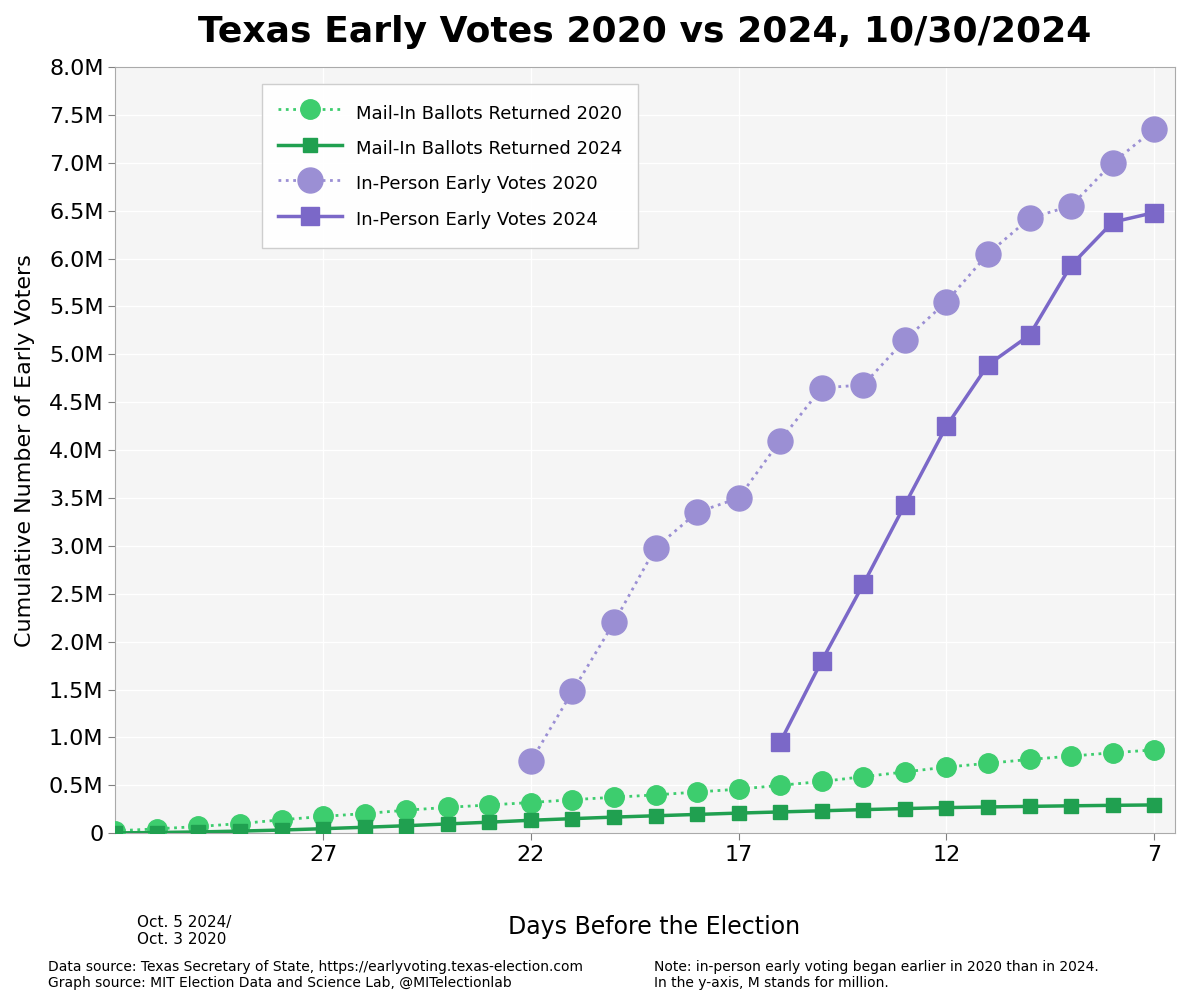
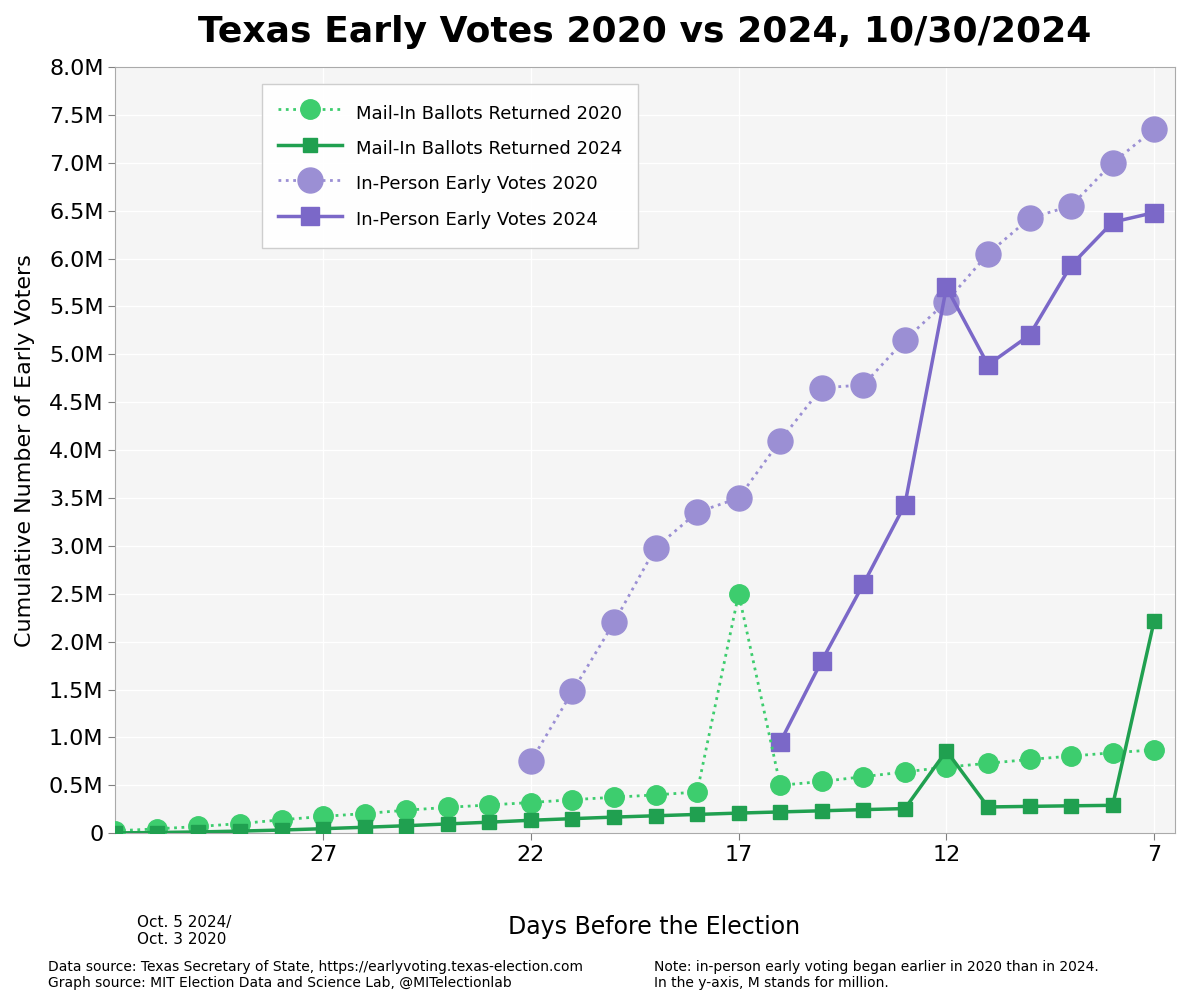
Mail-In Ballots Returned 2020/17: 0.46M -> 2.50M
Mail-In Ballots Returned 2024/12: 0.27M -> 0.86M
In-Person Early Votes 2024/12: 4.25M -> 5.70M
Mail-In Ballots Returned 2024/7: 0.30M -> 2.22M
